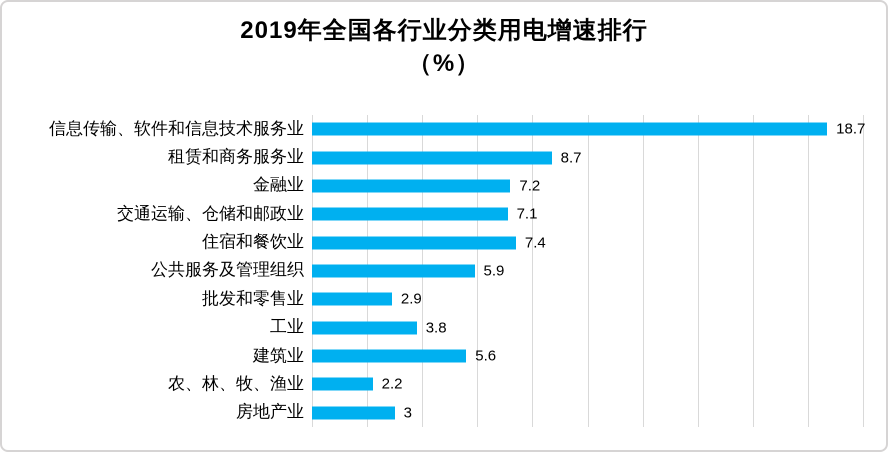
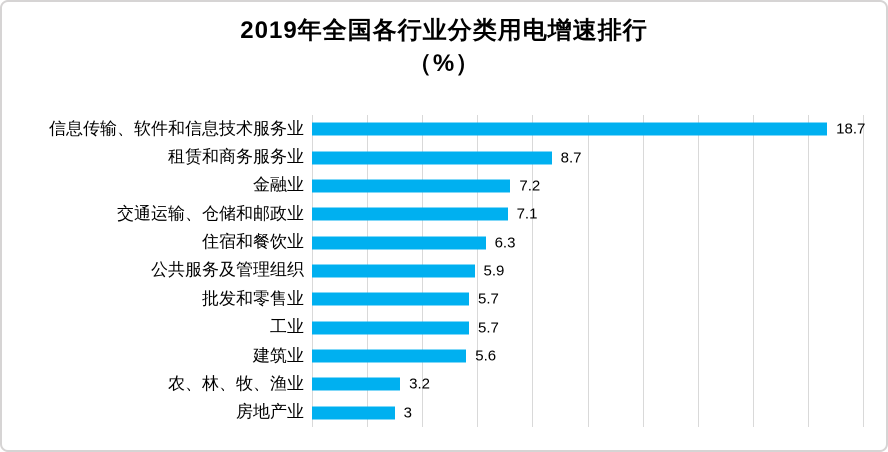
住宿和餐饮业: 7.4 -> 6.3
批发和零售业: 2.9 -> 5.7
工业: 3.8 -> 5.7
农、林、牧、渔业: 2.2 -> 3.2
